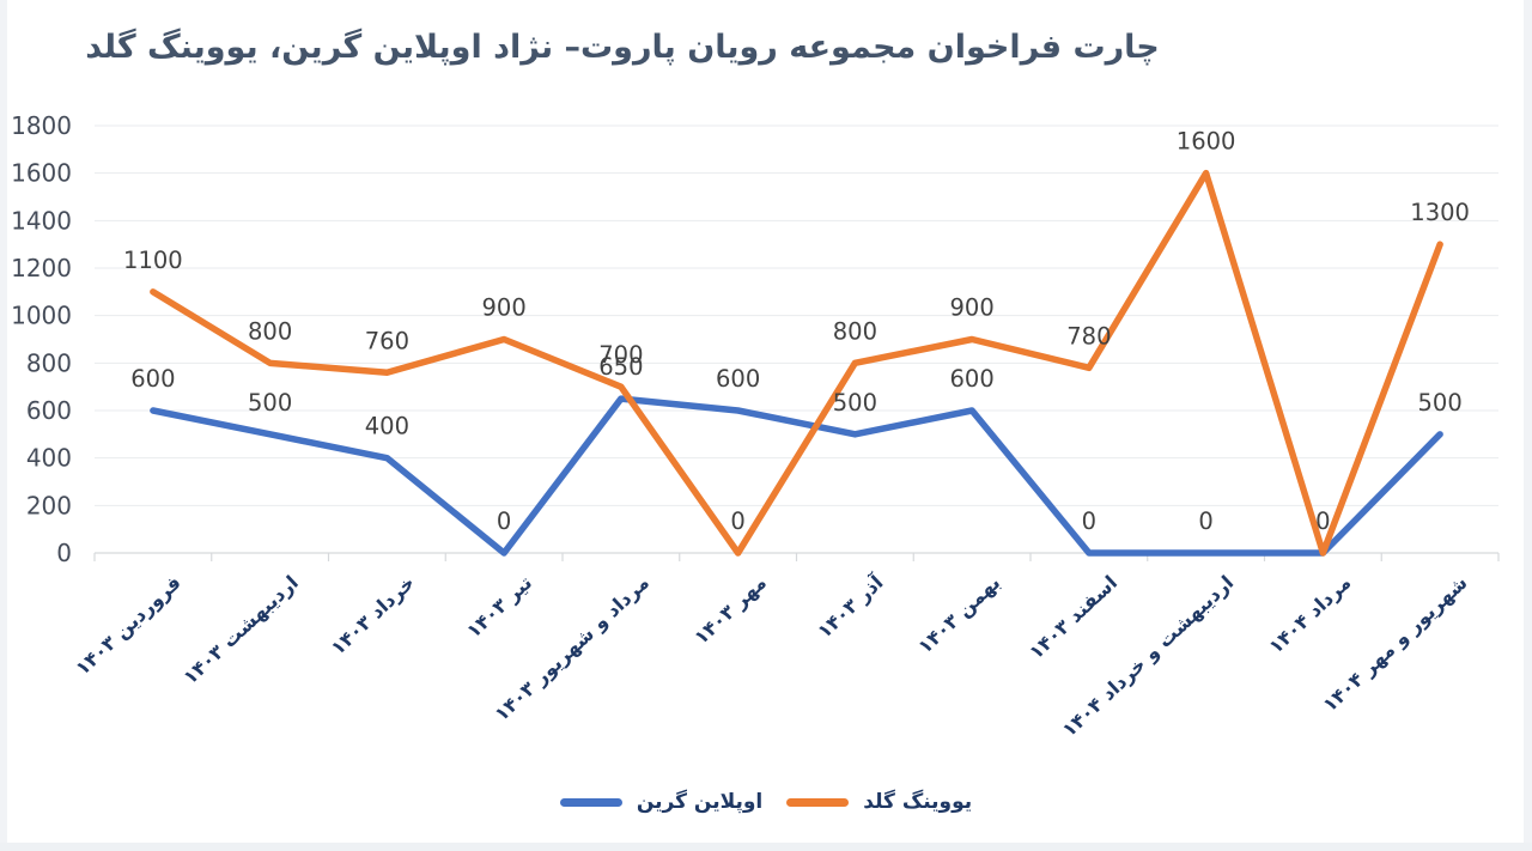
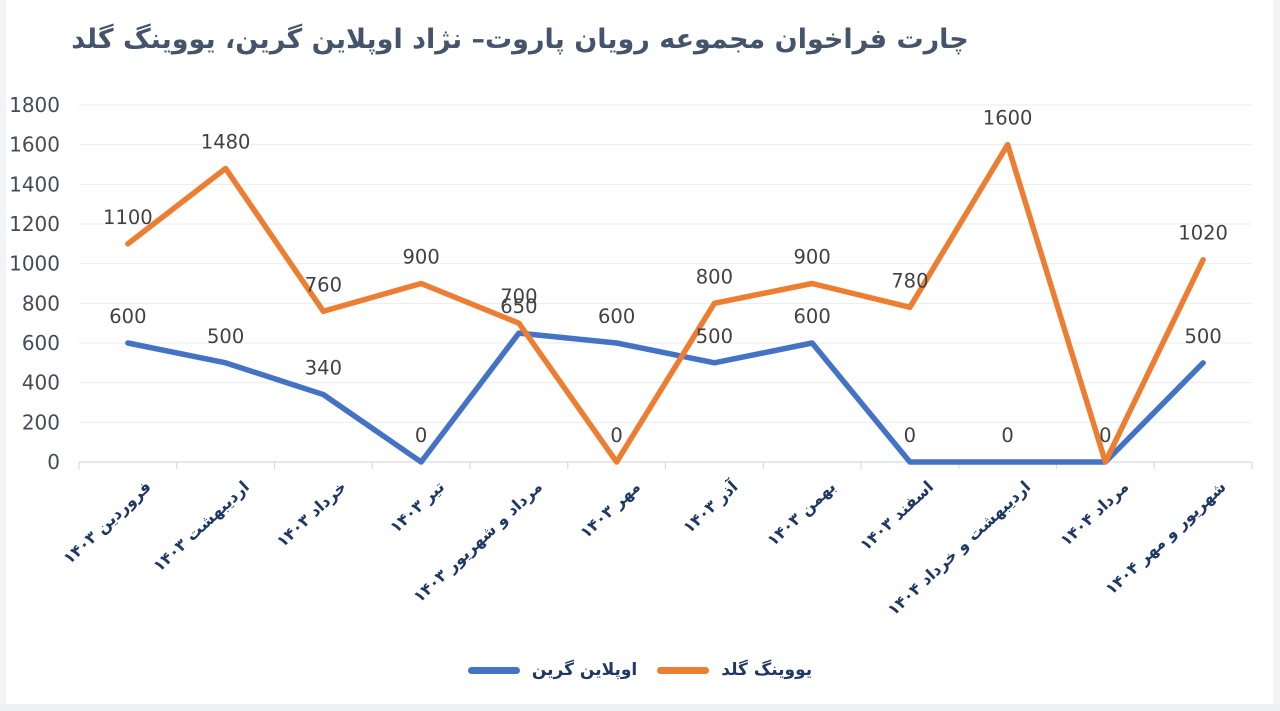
یووینگ گلد/اردیبهشت ۱۴۰۳: 800 -> 1480
اوپلاین گرین/خرداد ۱۴۰۳: 400 -> 340
یووینگ گلد/شهریور و مهر ۱۴۰۴: 1300 -> 1020
